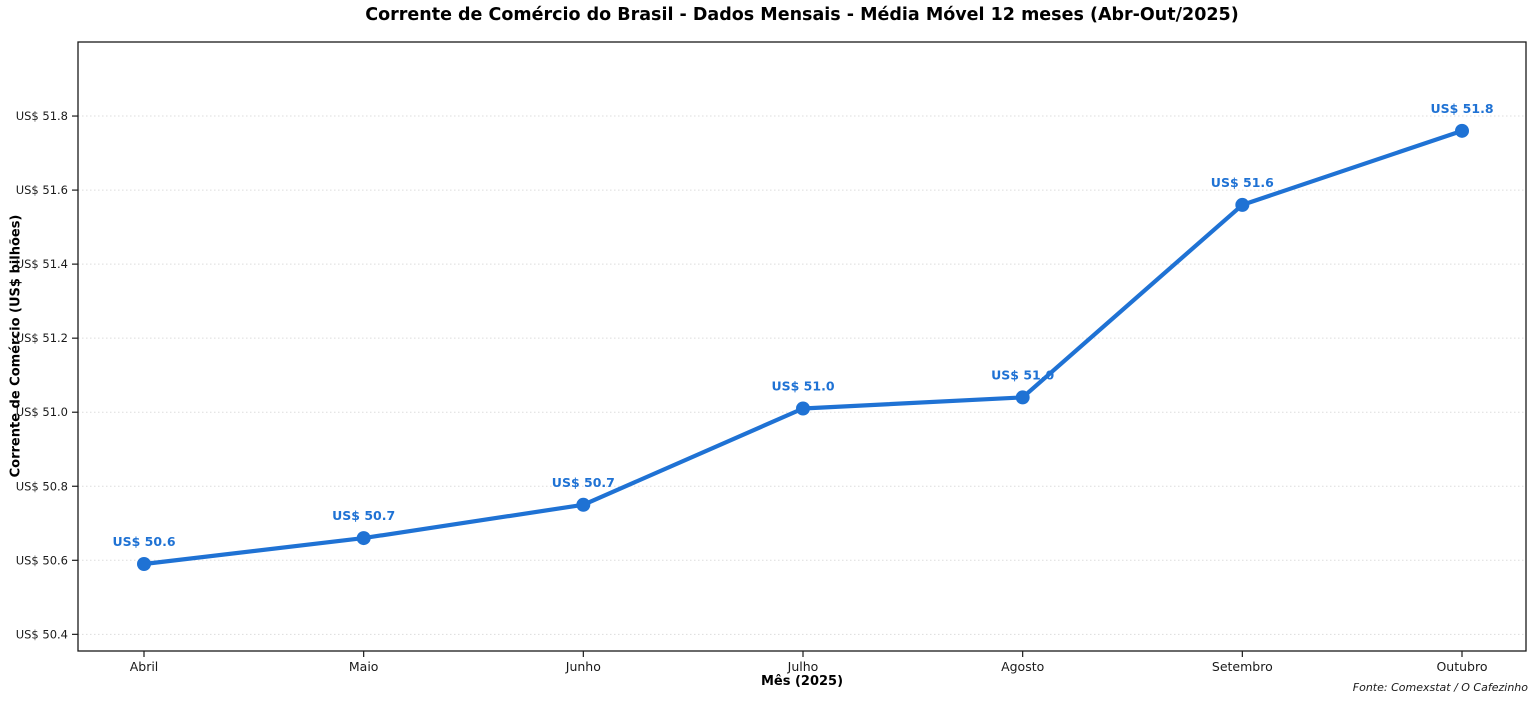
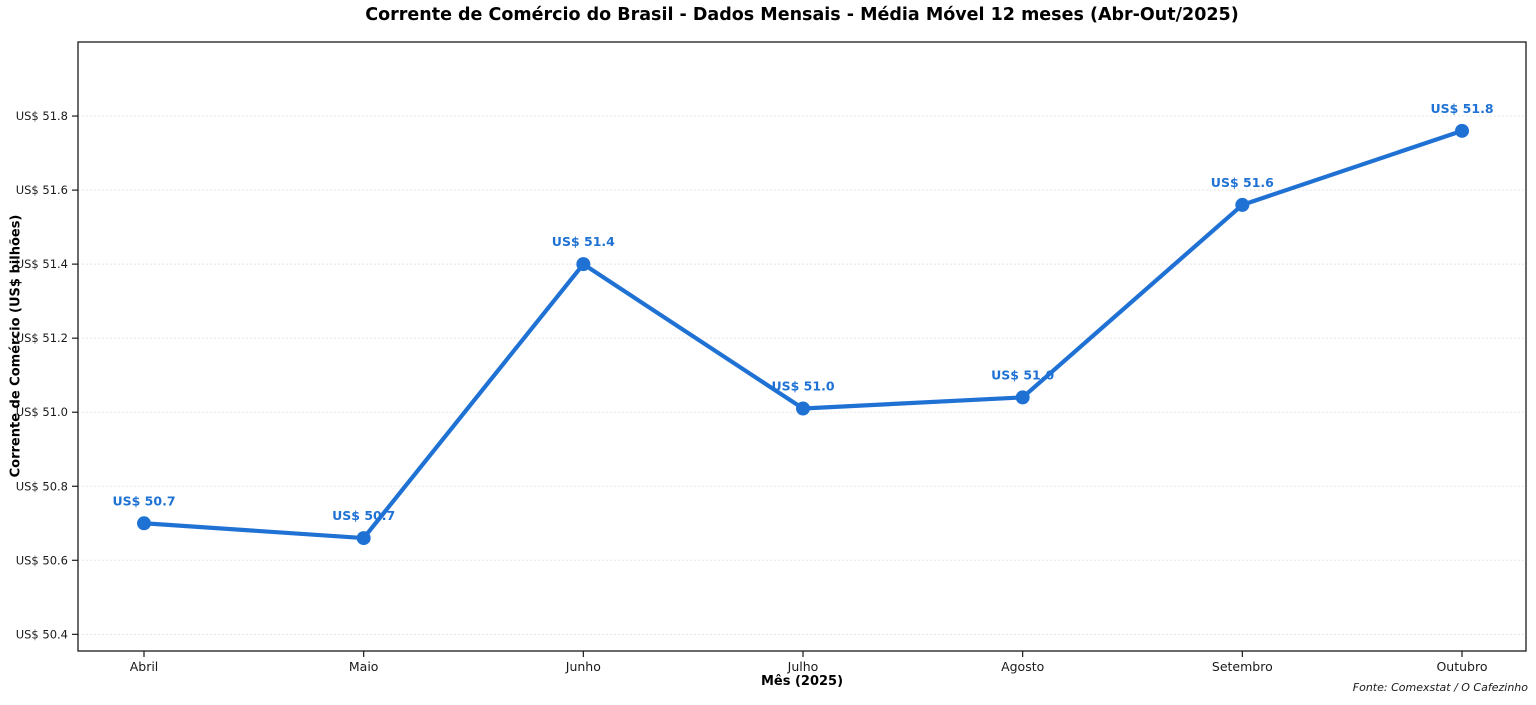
Abril: 50.6 -> 50.7
Junho: 50.7 -> 51.4
